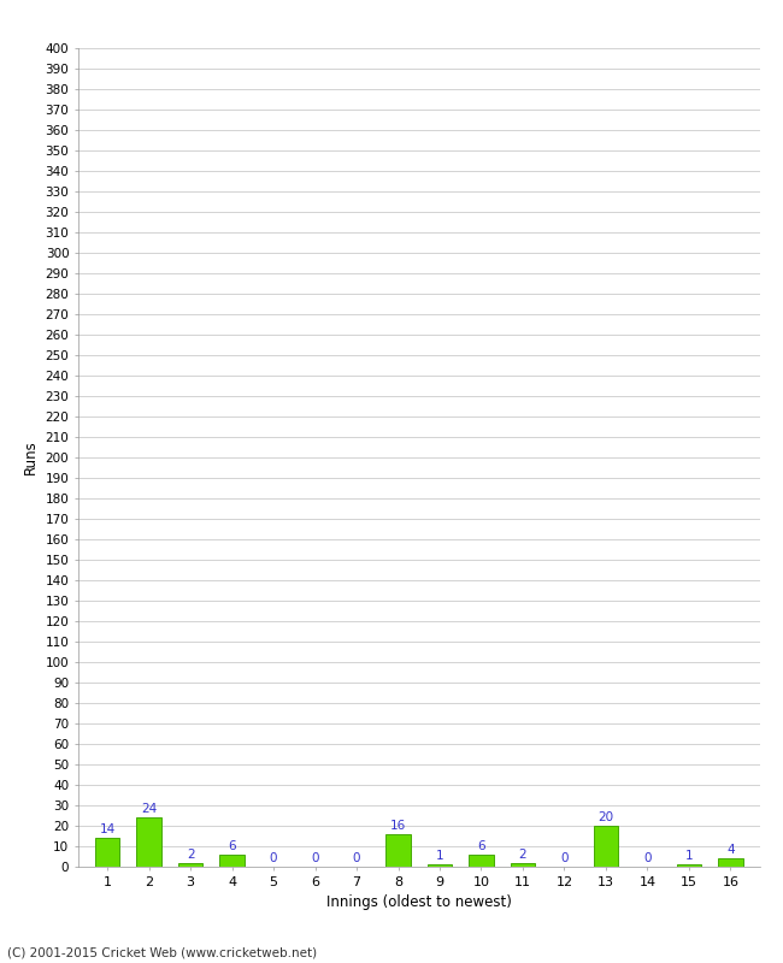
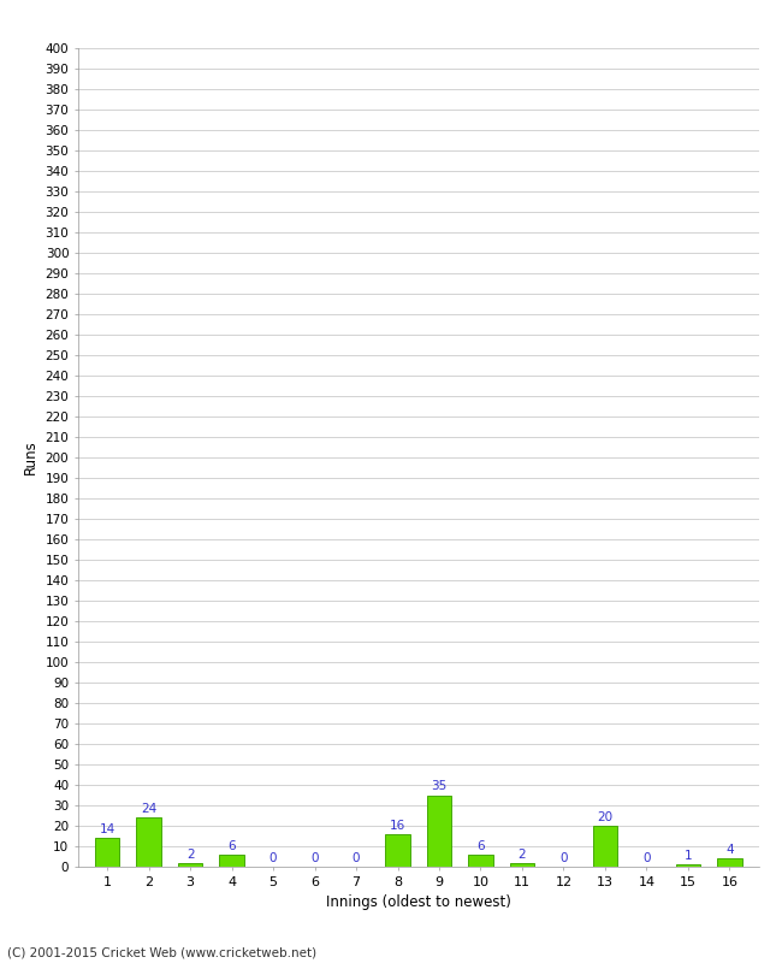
9: 1 -> 35
